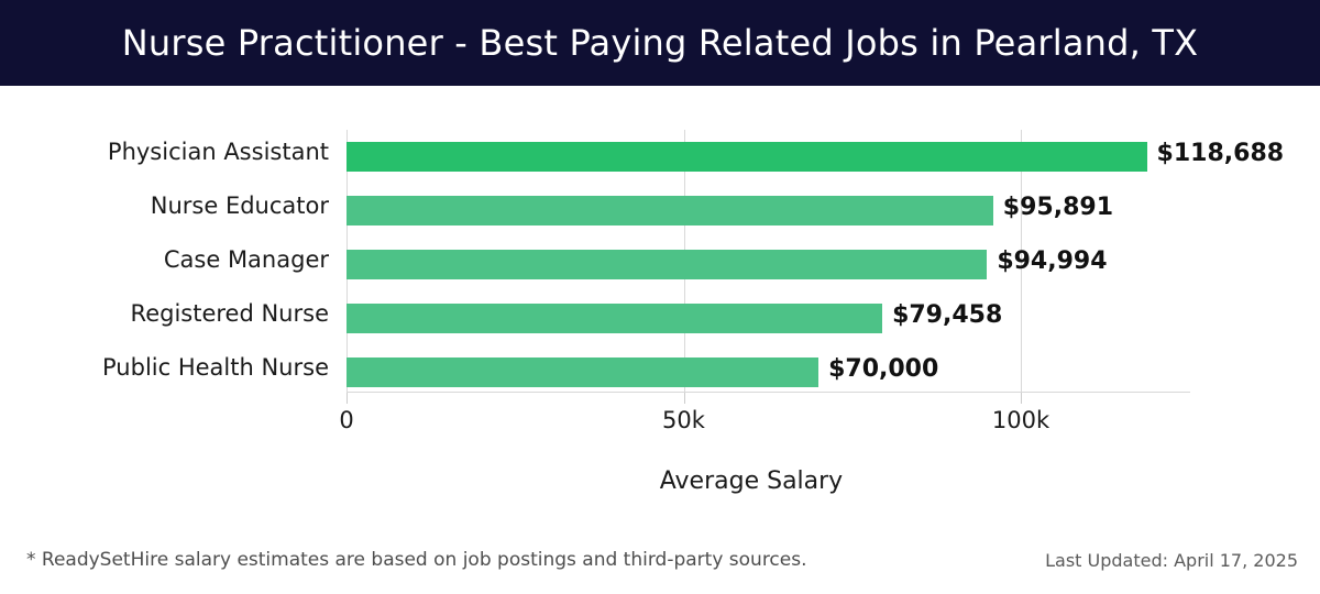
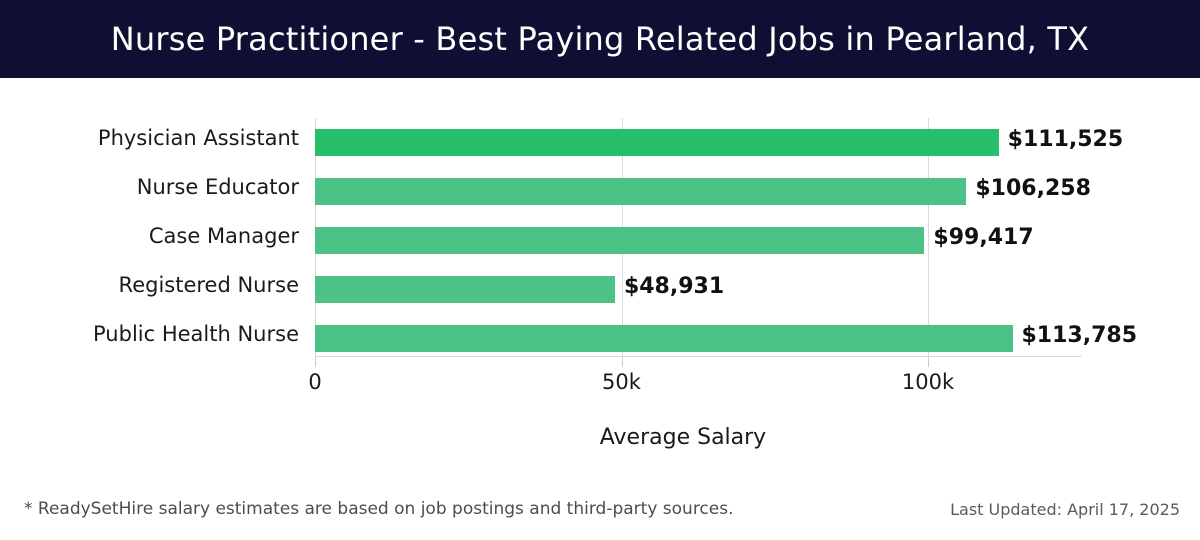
Physician Assistant: $118,688 -> $111,525
Nurse Educator: $95,891 -> $106,258
Case Manager: $94,994 -> $99,417
Registered Nurse: $79,458 -> $48,931
Public Health Nurse: $70,000 -> $113,785
